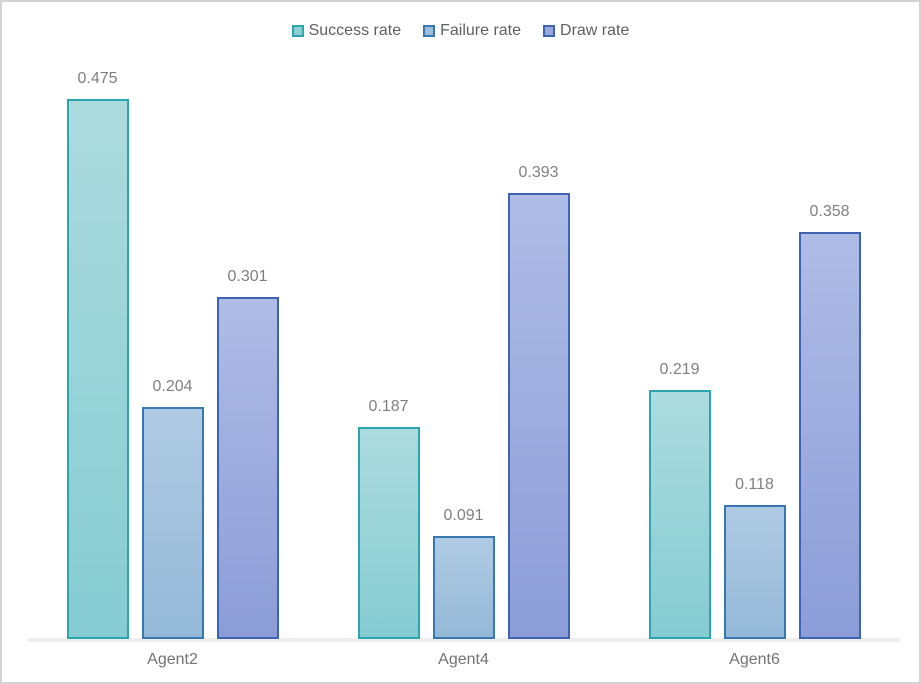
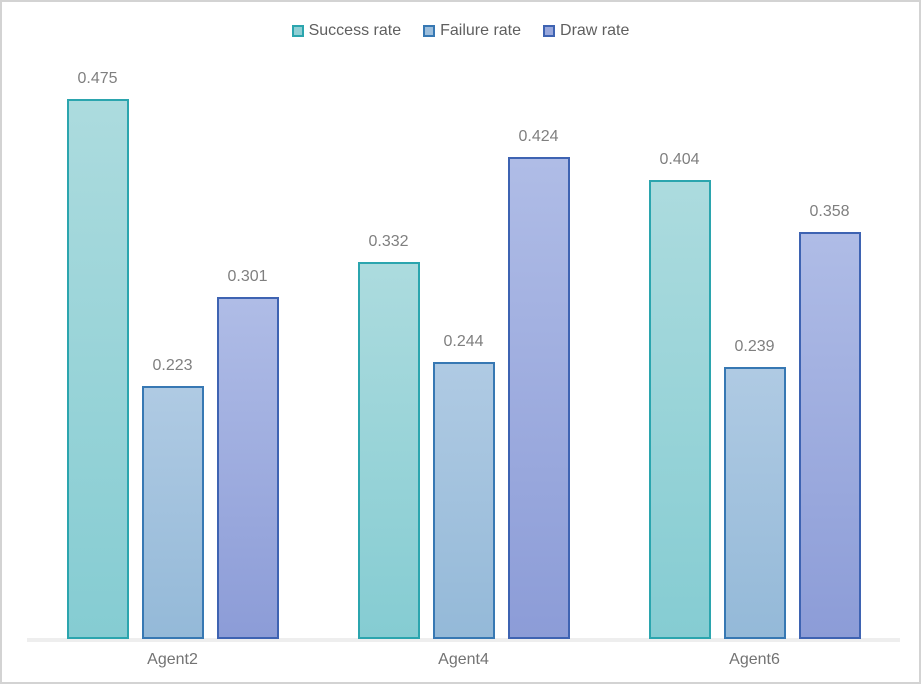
Failure rate/Agent2: 0.204 -> 0.223
Success rate/Agent4: 0.187 -> 0.332
Failure rate/Agent4: 0.091 -> 0.244
Draw rate/Agent4: 0.393 -> 0.424
Success rate/Agent6: 0.219 -> 0.404
Failure rate/Agent6: 0.118 -> 0.239
